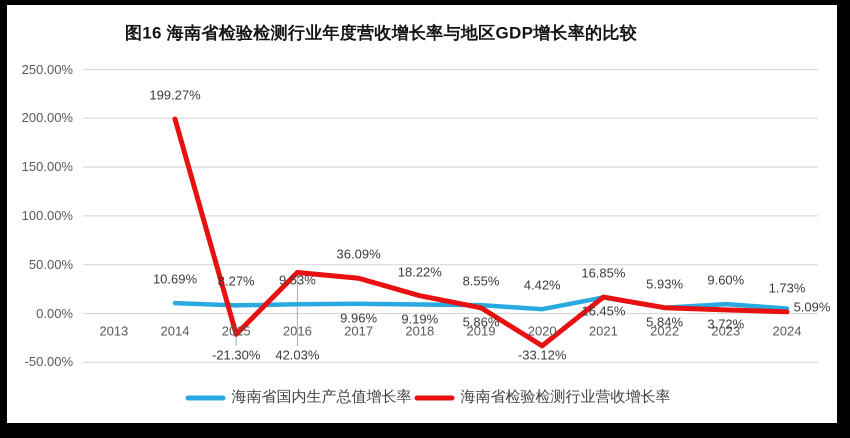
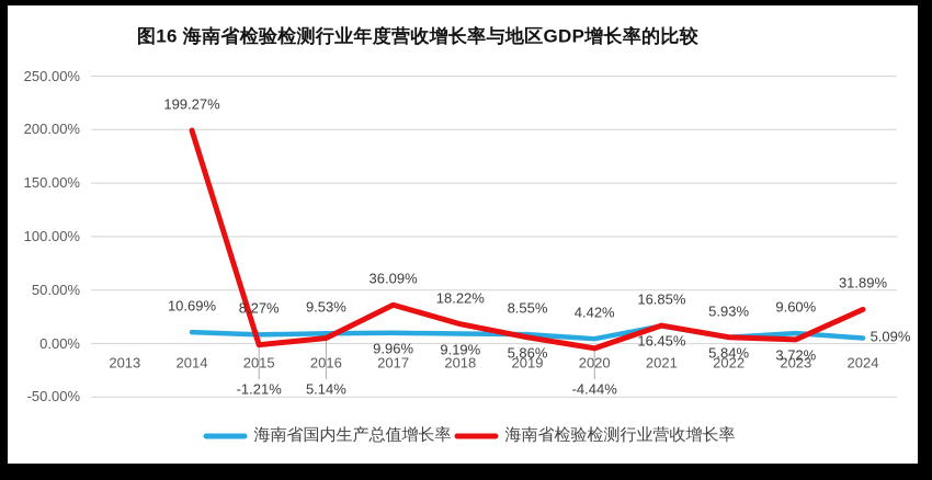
海南省检验检测行业营收增长率/2015: -21.30% -> -1.21%
海南省检验检测行业营收增长率/2016: 42.03% -> 5.14%
海南省检验检测行业营收增长率/2020: -33.12% -> -4.44%
海南省检验检测行业营收增长率/2024: 1.73% -> 31.89%
